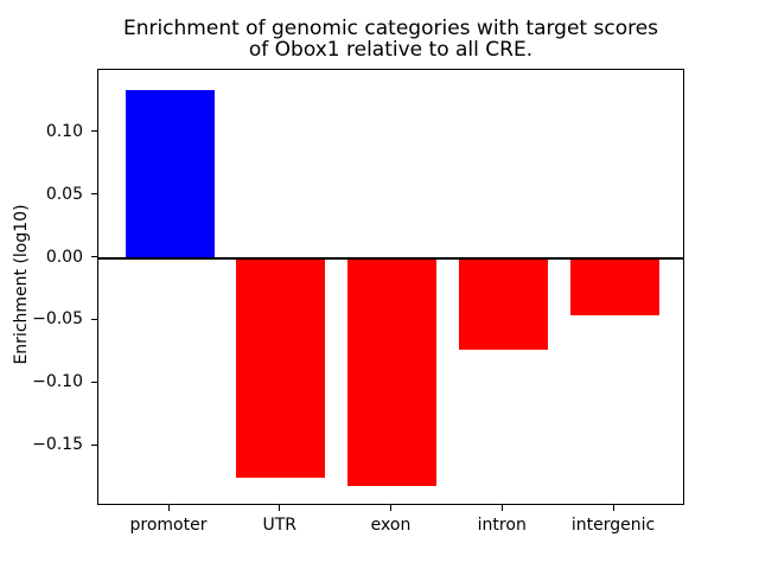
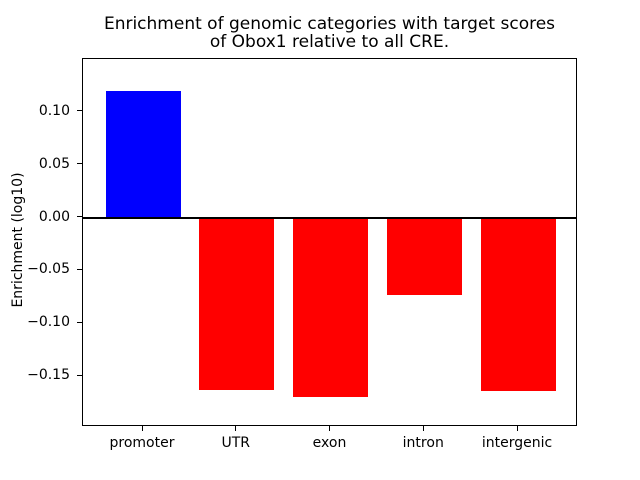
promoter: 0.134 -> 0.120
UTR: -0.175 -> -0.163
exon: -0.182 -> -0.170
intergenic: -0.046 -> -0.164
